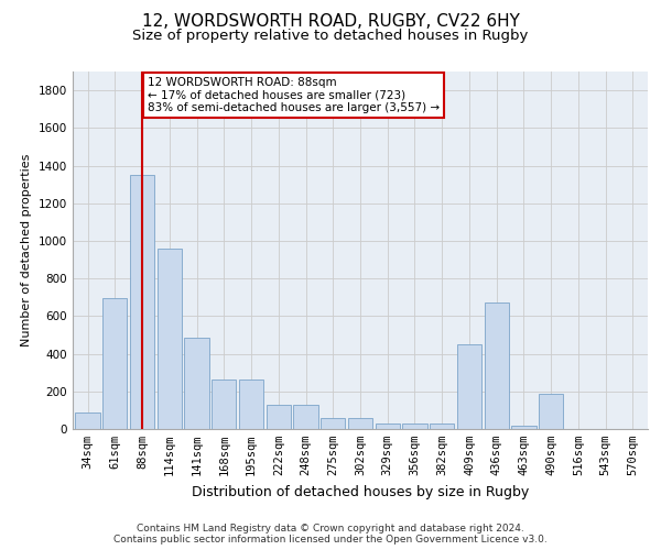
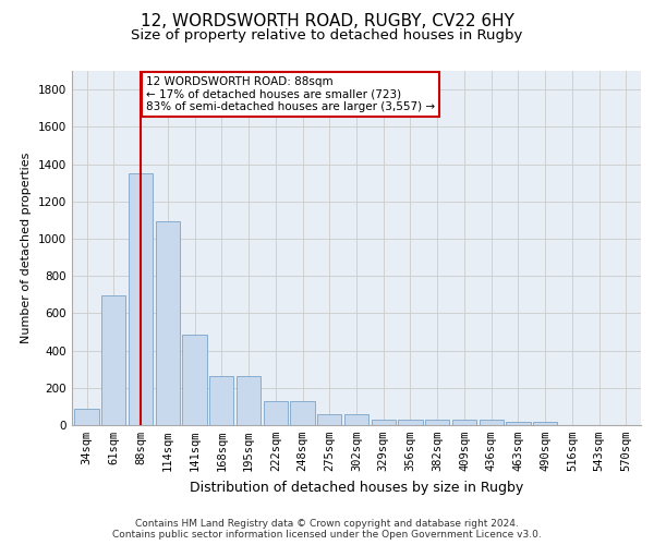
114sqm: 960 -> 1090
409sqm: 450 -> 30
436sqm: 670 -> 30
490sqm: 190 -> 20
